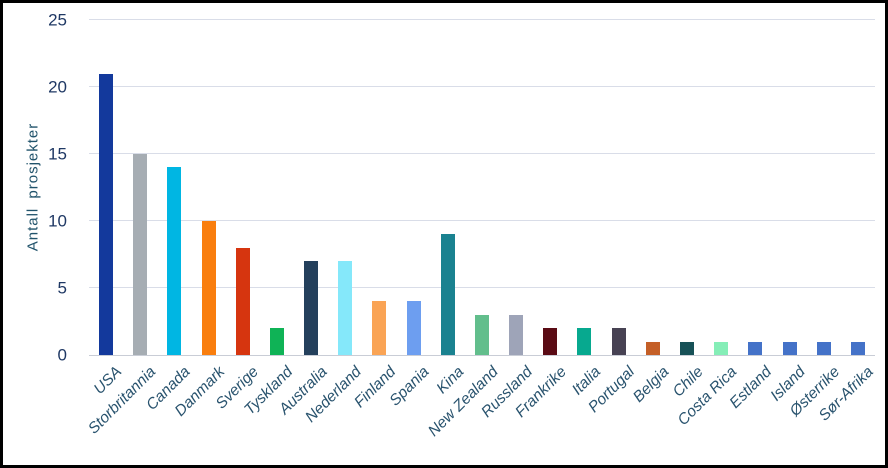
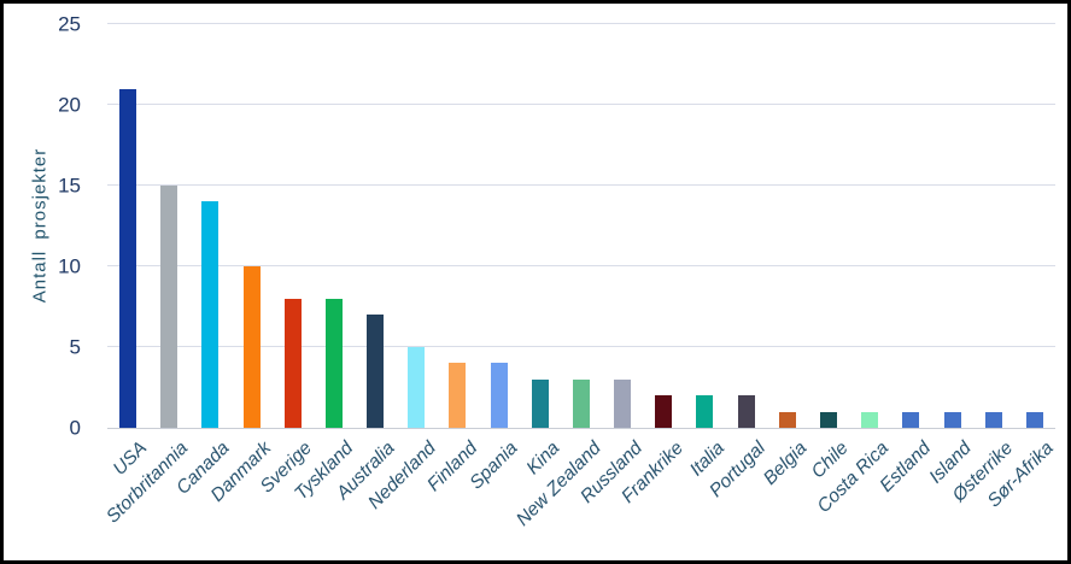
Tyskland: 2 -> 8
Nederland: 7 -> 5
Kina: 9 -> 3
